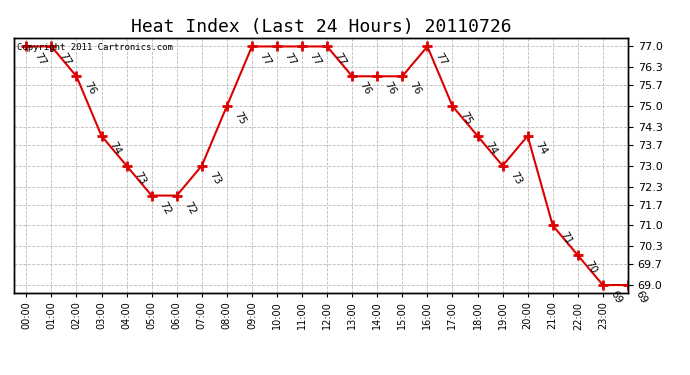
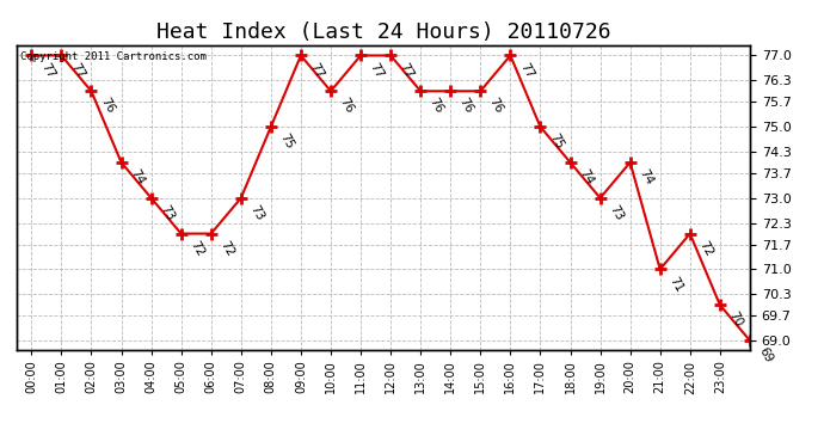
10:00: 77 -> 76
22:00: 70 -> 72
23:00: 69 -> 70
